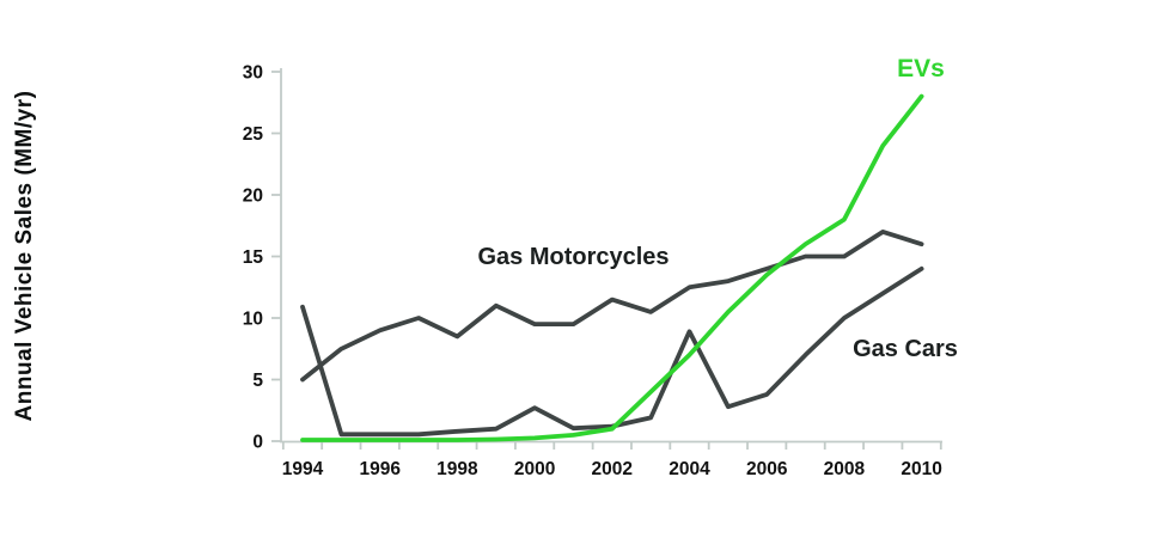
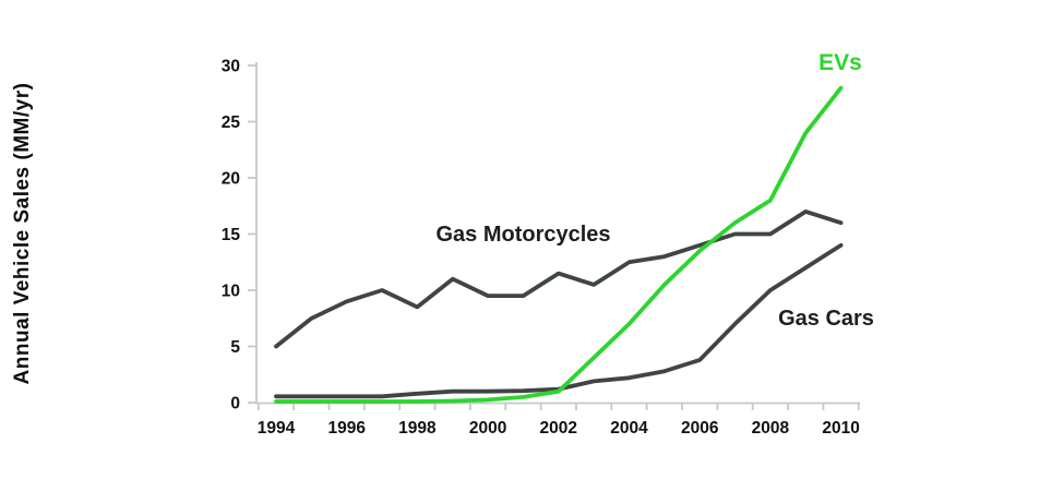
Gas Cars/1994: 10.9 -> 0.6
Gas Cars/2000: 2.7 -> 1.0
Gas Cars/2004: 8.9 -> 2.2
